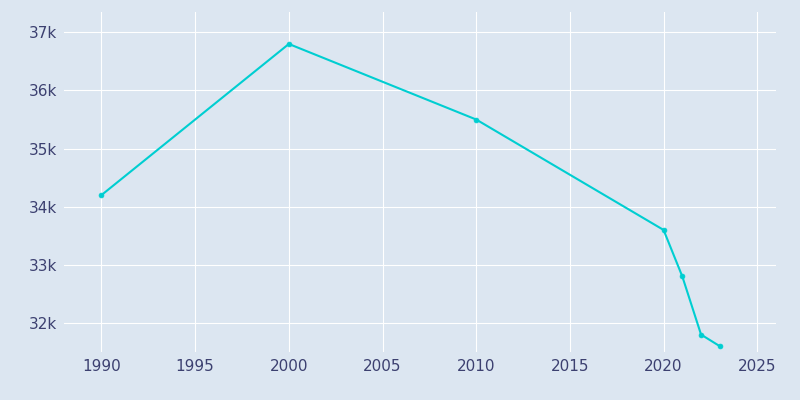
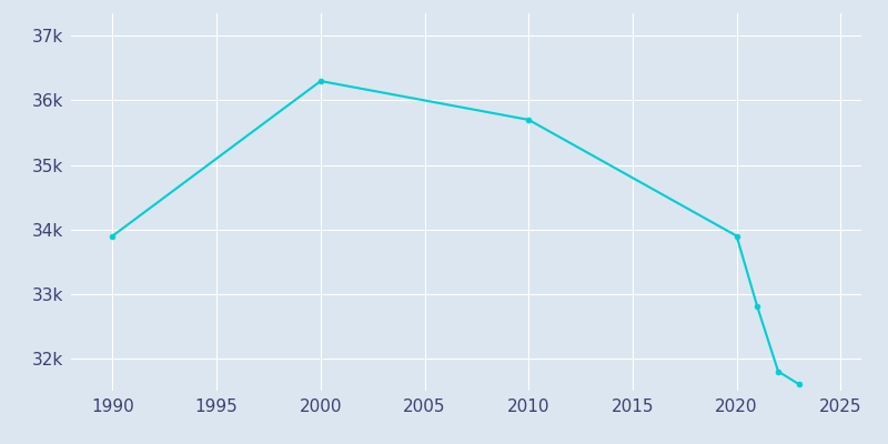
1990: 34.2k -> 33.9k
2000: 36.8k -> 36.3k
2010: 35.5k -> 35.7k
2020: 33.6k -> 33.9k
